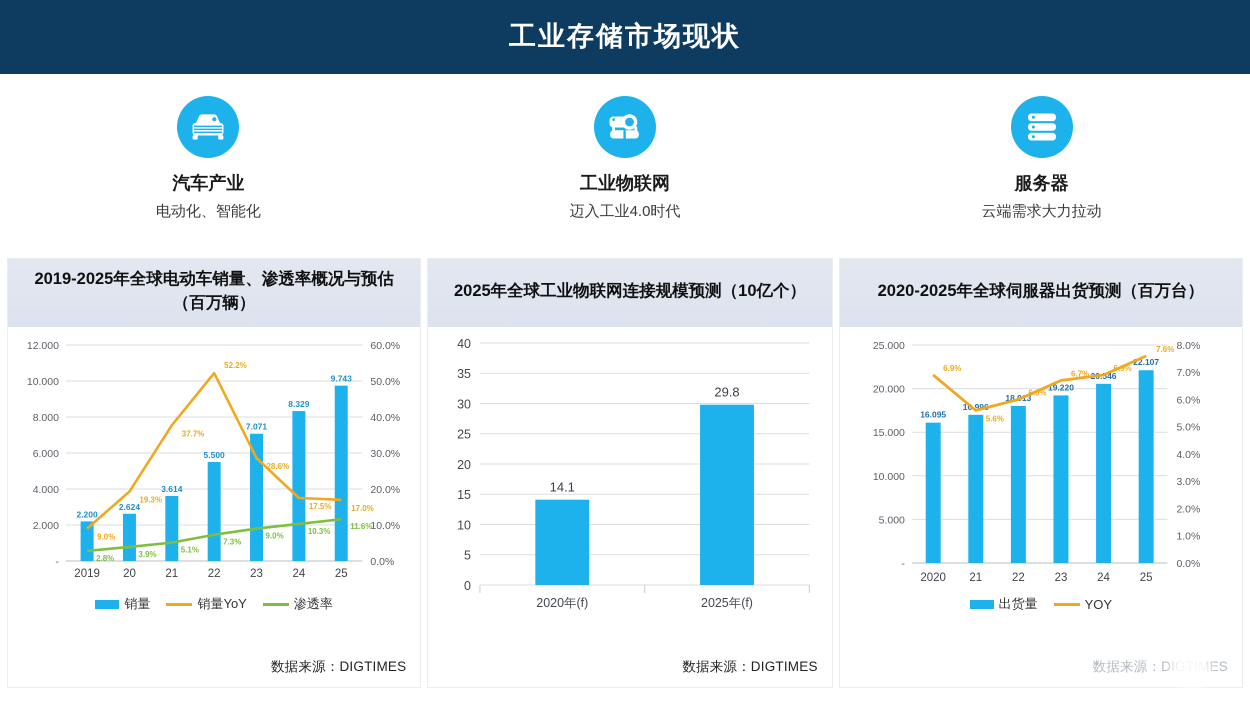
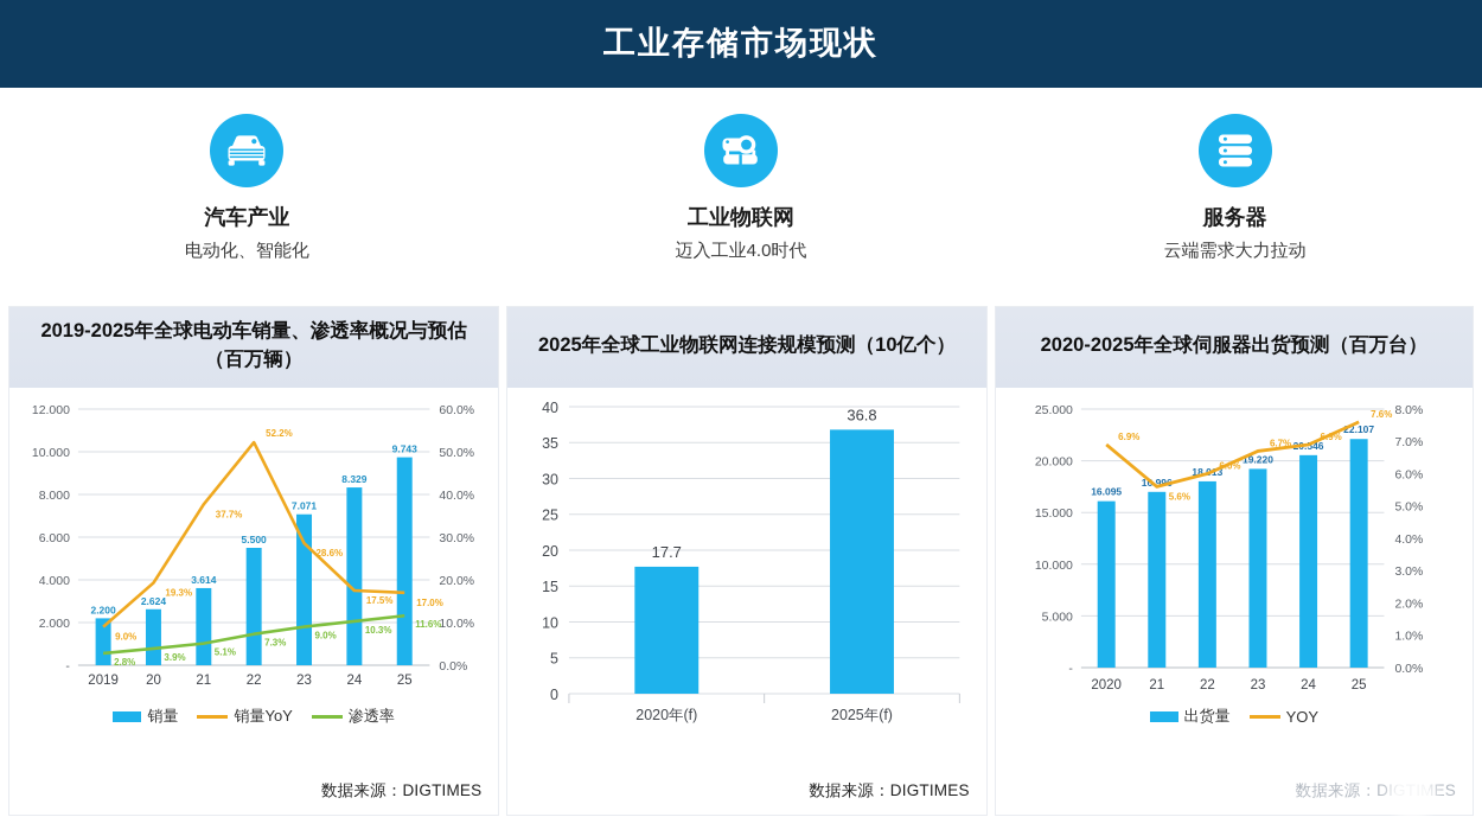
2025年全球工业物联网连接规模预测（10亿个）/2020年(f): 14.1 -> 17.7
2025年全球工业物联网连接规模预测（10亿个）/2025年(f): 29.8 -> 36.8
